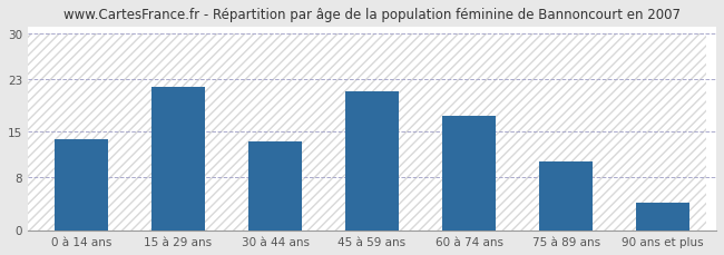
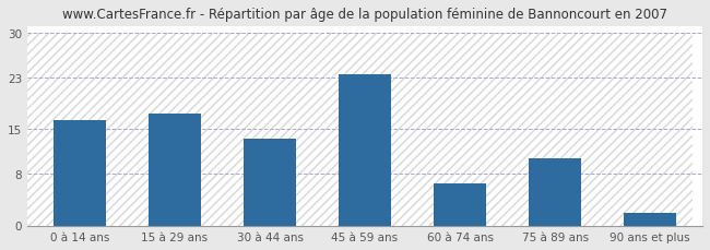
0 à 14 ans: 13.8 -> 16.5
15 à 29 ans: 21.8 -> 17.5
45 à 59 ans: 21.2 -> 23.5
60 à 74 ans: 17.4 -> 6.5
90 ans et plus: 4.2 -> 2.0
